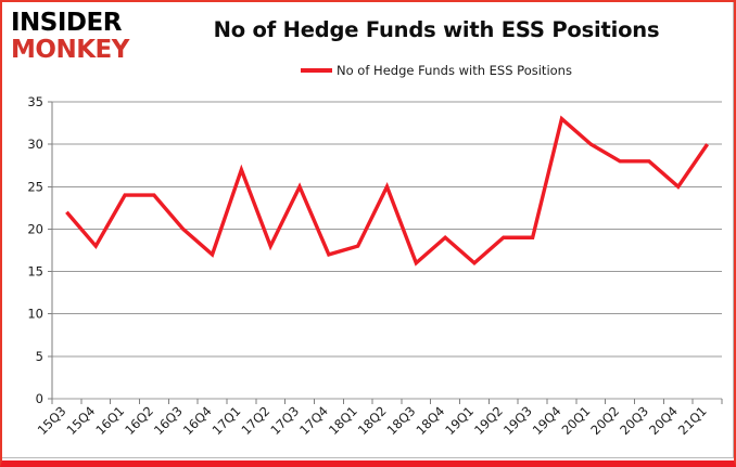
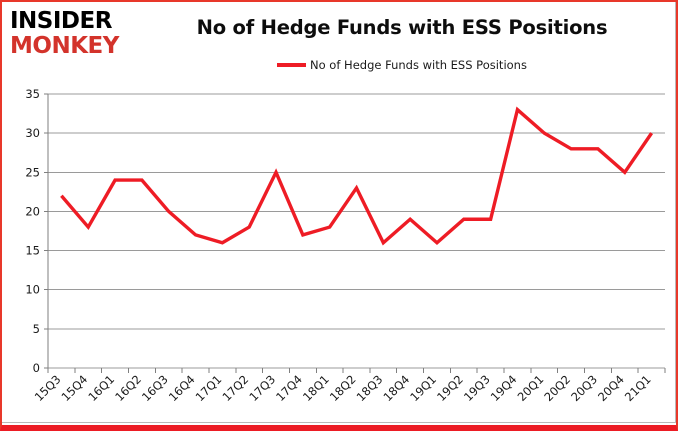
17Q1: 27 -> 16
18Q2: 25 -> 23
